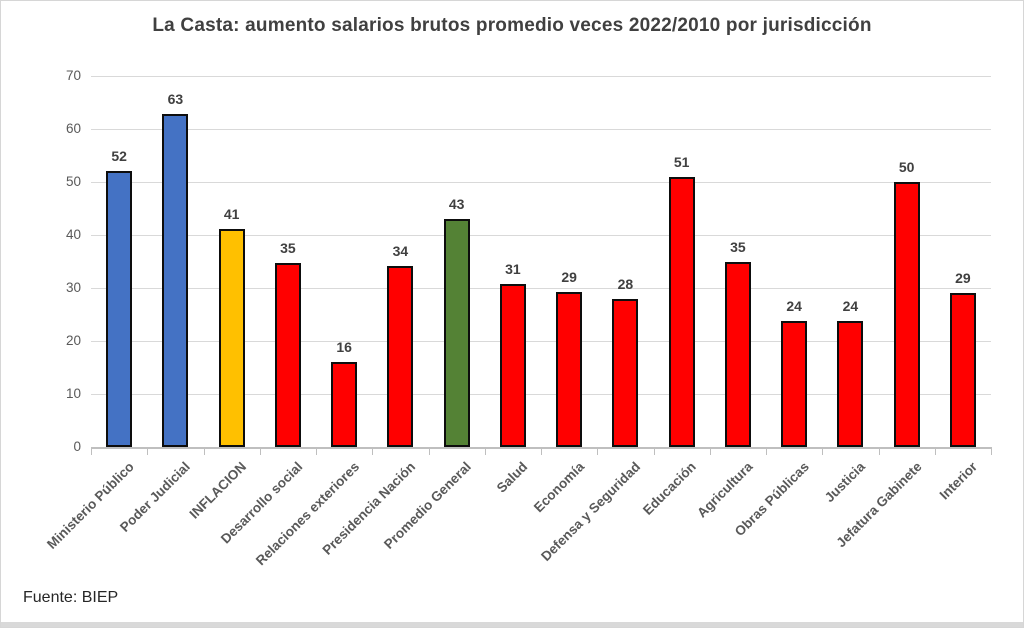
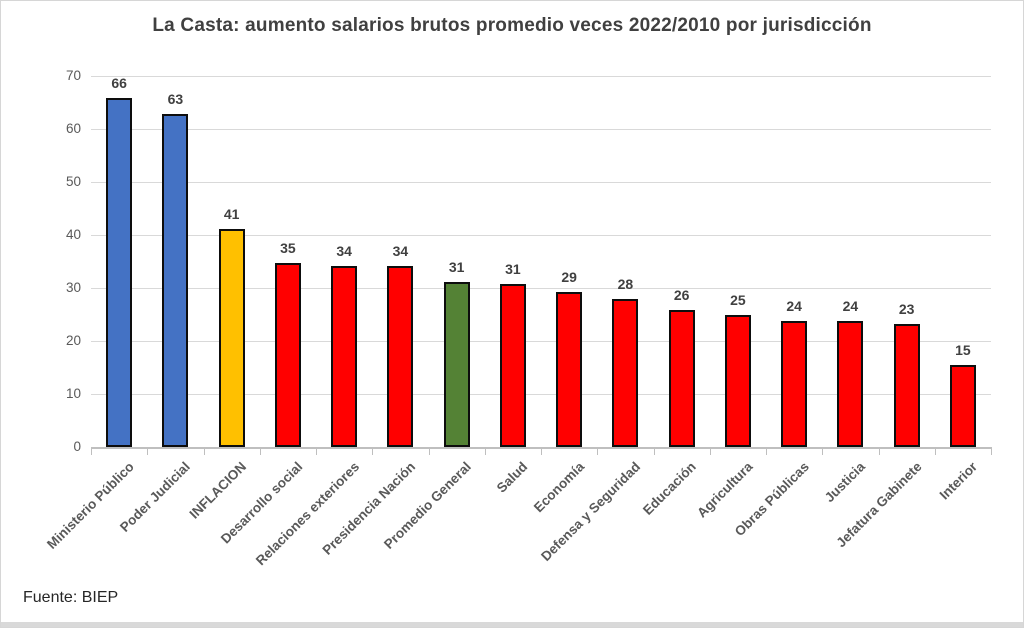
Ministerio Público: 52 -> 66
Relaciones exteriores: 16 -> 34
Promedio General: 43 -> 31
Educación: 51 -> 26
Agricultura: 35 -> 25
Jefatura Gabinete: 50 -> 23
Interior: 29 -> 15
